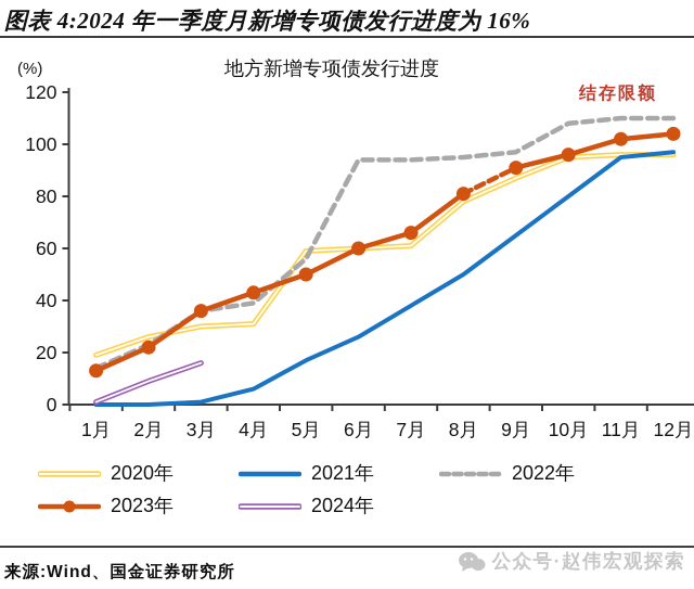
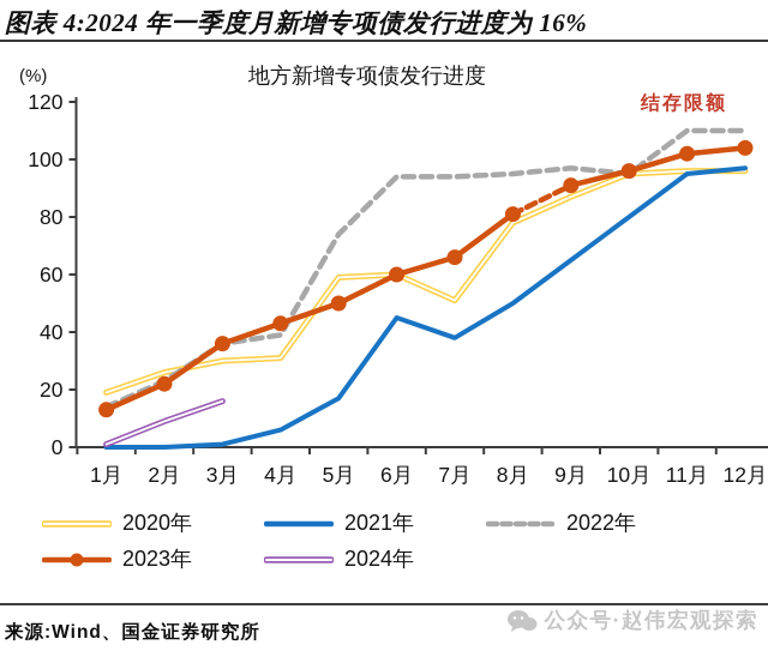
2022年/5月: 56 -> 74
2021年/6月: 26 -> 45
2020年/7月: 61 -> 51
2022年/10月: 108 -> 95
